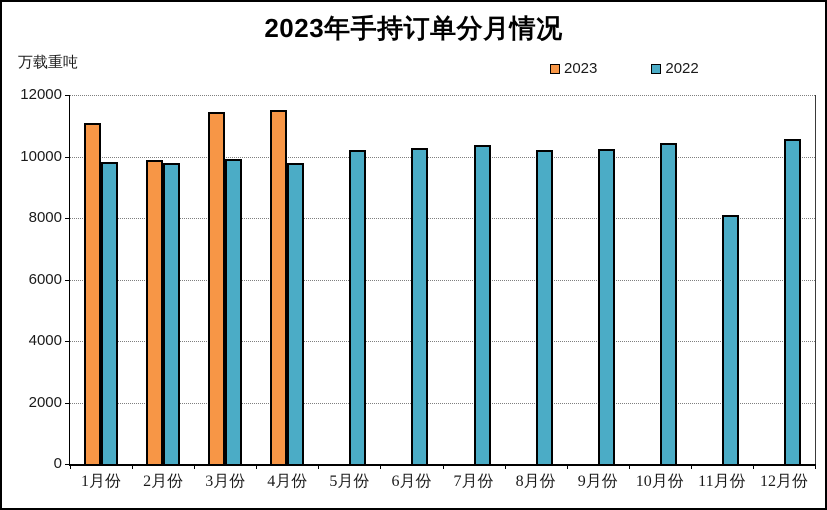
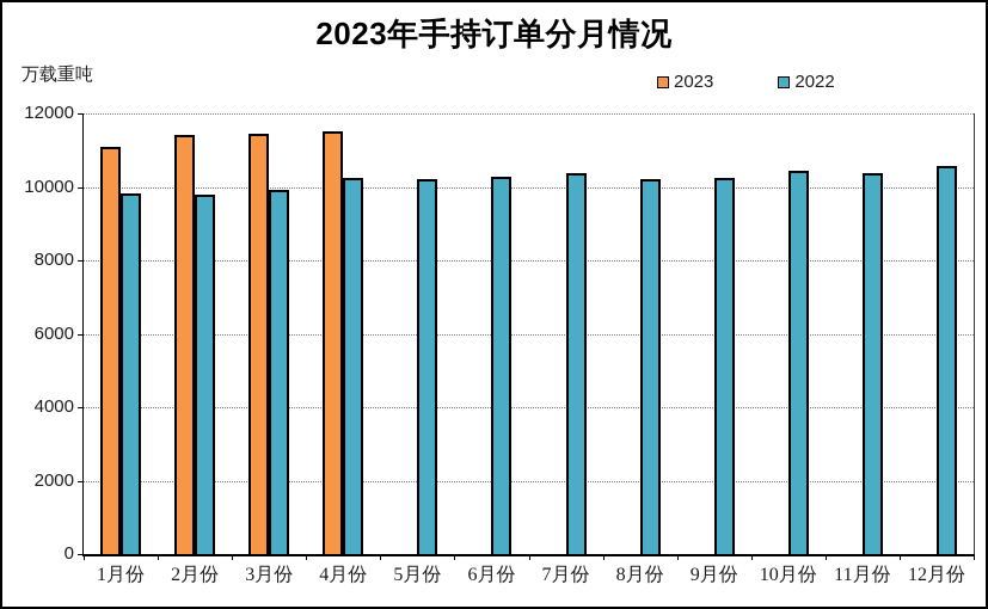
2023/2月份: 9900 -> 11400
2022/4月份: 9800 -> 10200
2022/11月份: 8100 -> 10400
